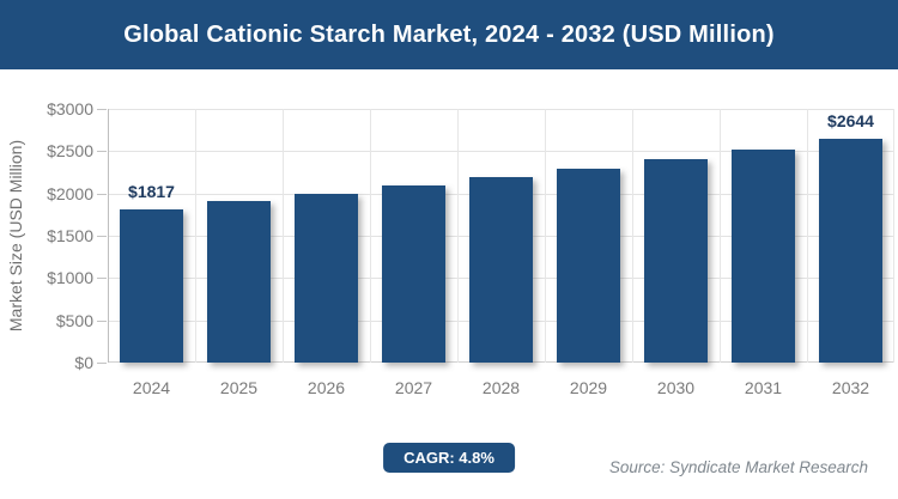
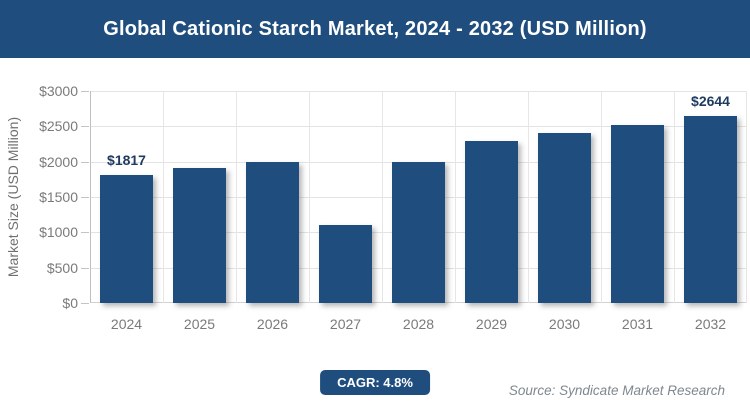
2027: $2100 -> $1100
2028: $2200 -> $2000
